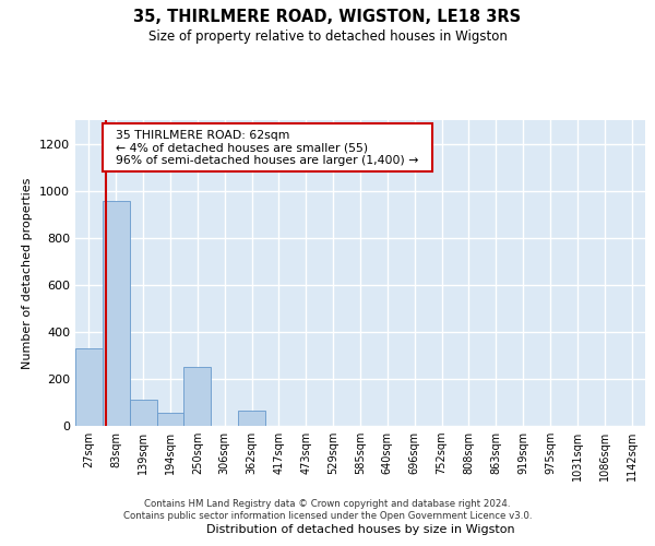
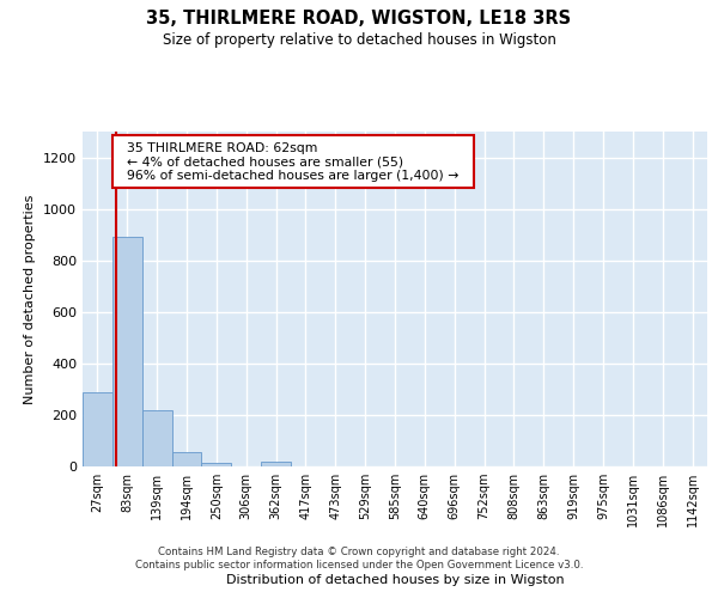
27sqm: 330 -> 290
83sqm: 955 -> 890
139sqm: 110 -> 220
250sqm: 250 -> 12
362sqm: 65 -> 20
